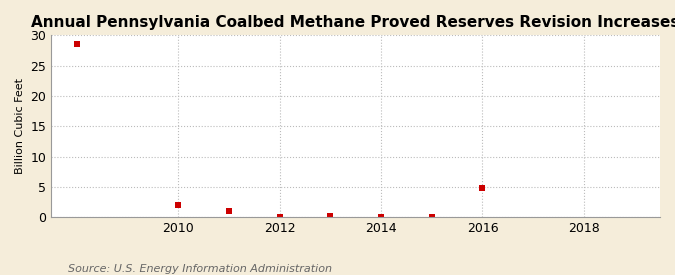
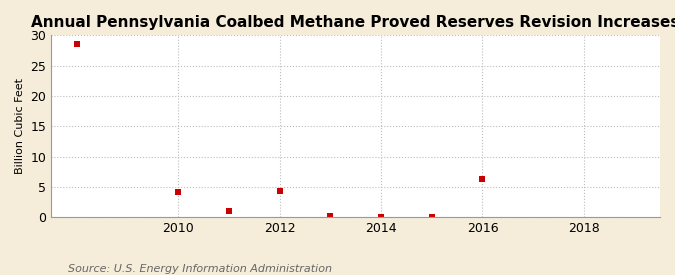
2010: 2.0 -> 4.2
2012: 0.1 -> 4.4
2016: 4.9 -> 6.4
